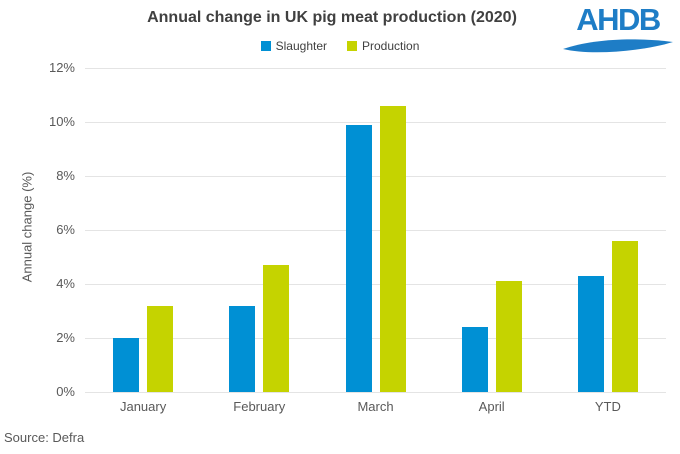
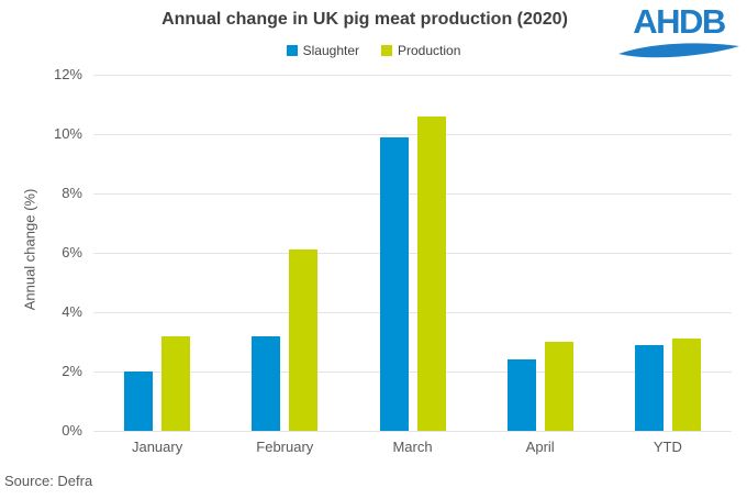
Production/February: 4.7% -> 6.1%
Production/April: 4.1% -> 3.0%
Slaughter/YTD: 4.3% -> 2.9%
Production/YTD: 5.6% -> 3.1%
